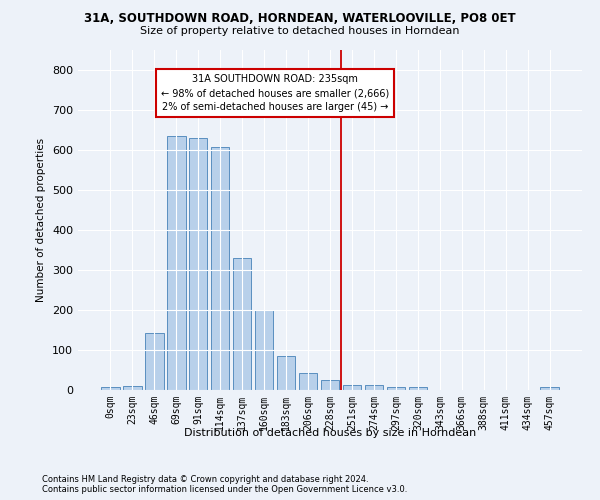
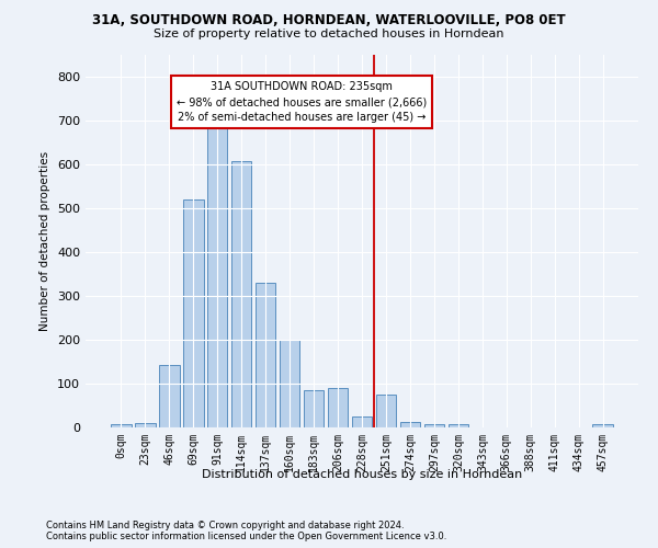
69sqm: 636 -> 520
91sqm: 630 -> 690
206sqm: 42 -> 90
251sqm: 12 -> 75
